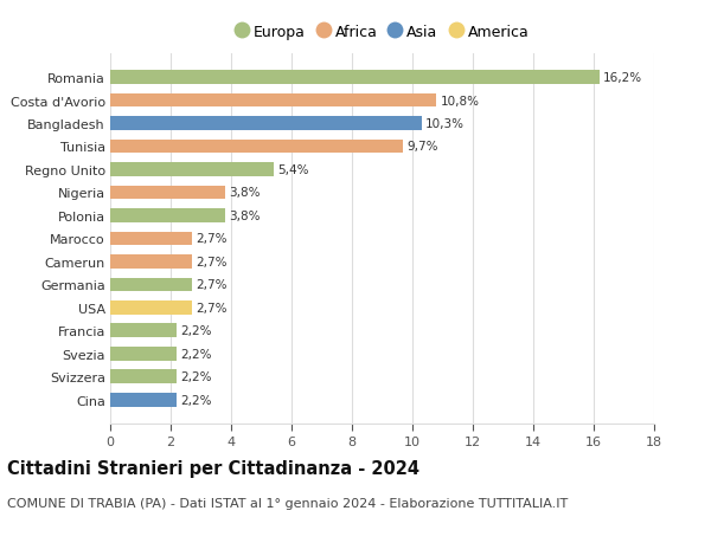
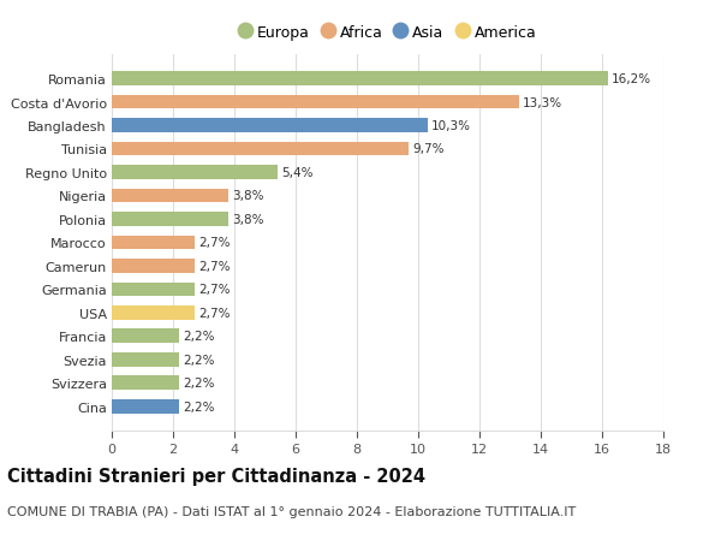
Costa d'Avorio: 10,8% -> 13,3%
